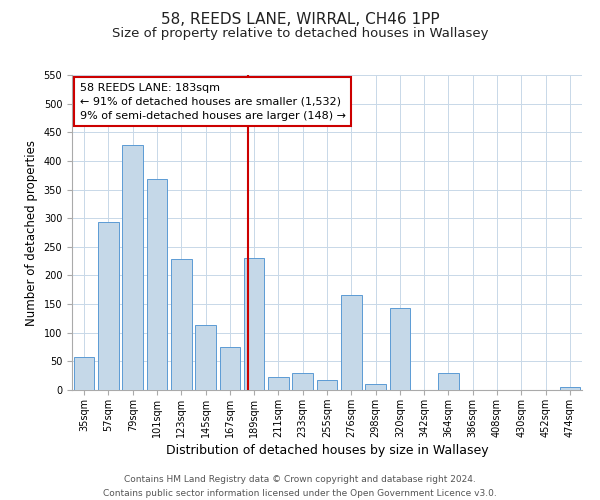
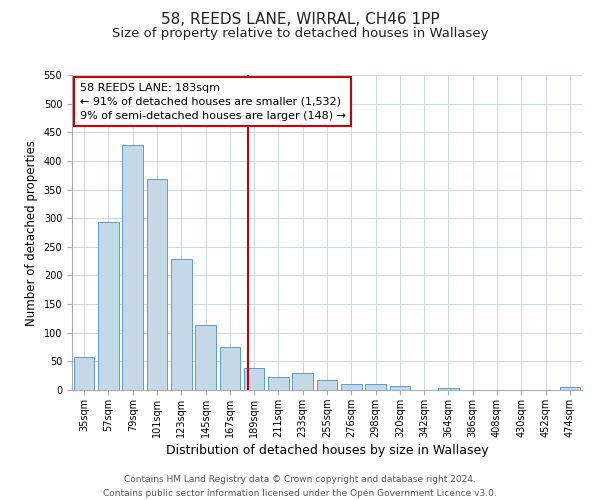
189sqm: 230 -> 38
276sqm: 166 -> 11
320sqm: 144 -> 7
364sqm: 30 -> 3
